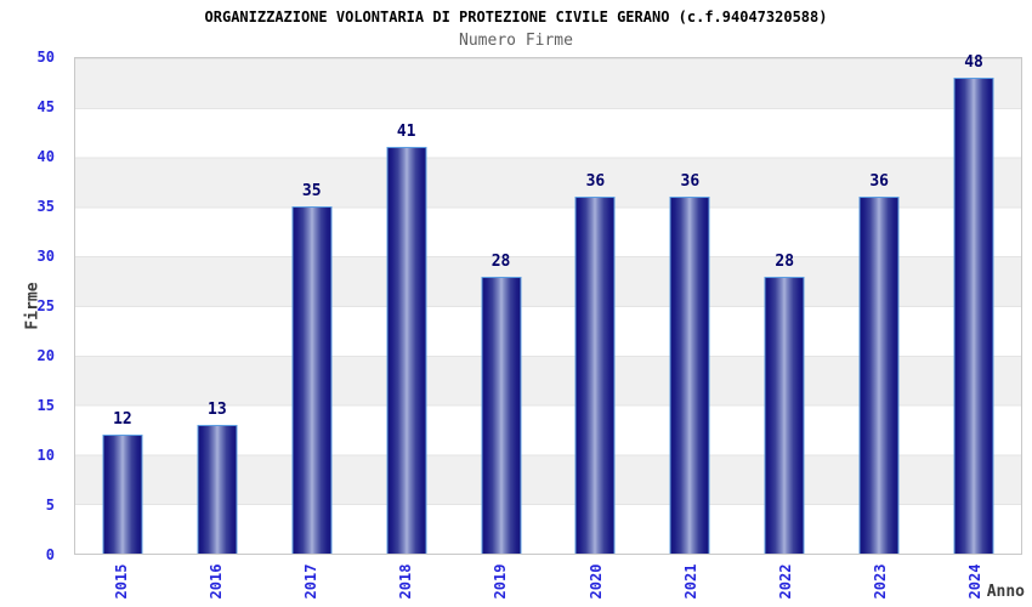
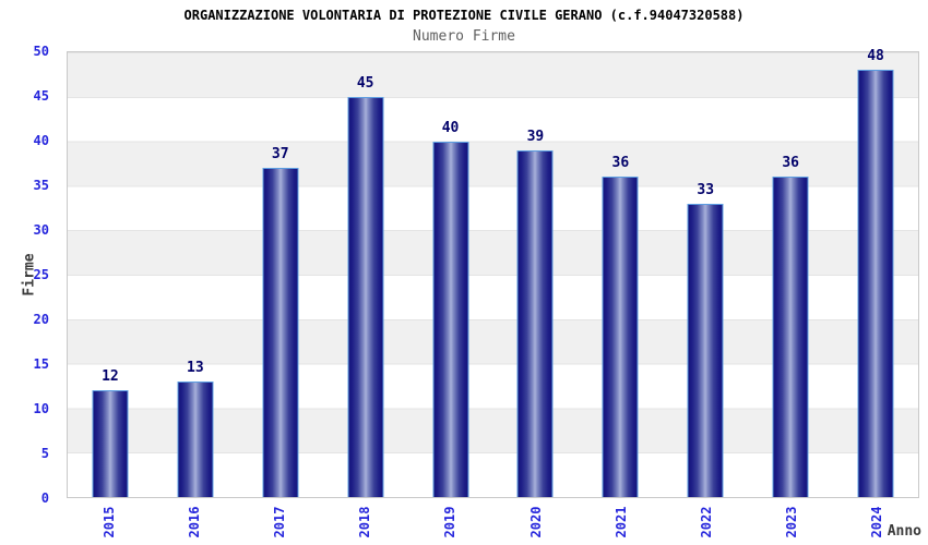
2017: 35 -> 37
2018: 41 -> 45
2019: 28 -> 40
2020: 36 -> 39
2022: 28 -> 33
